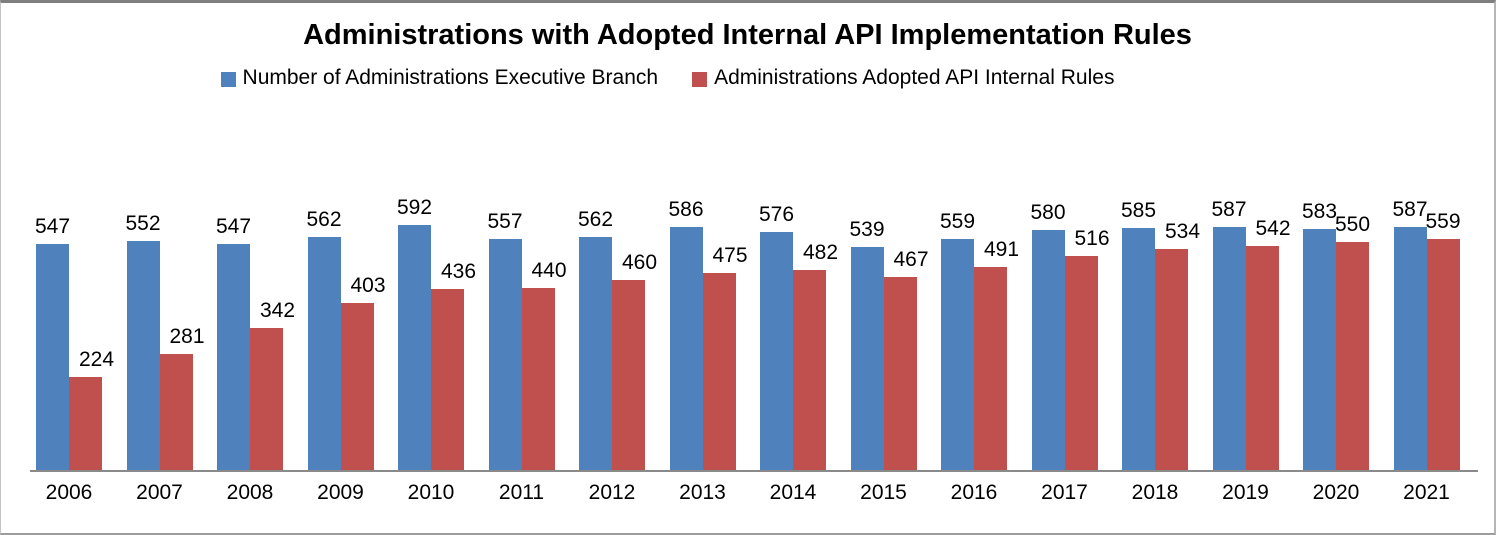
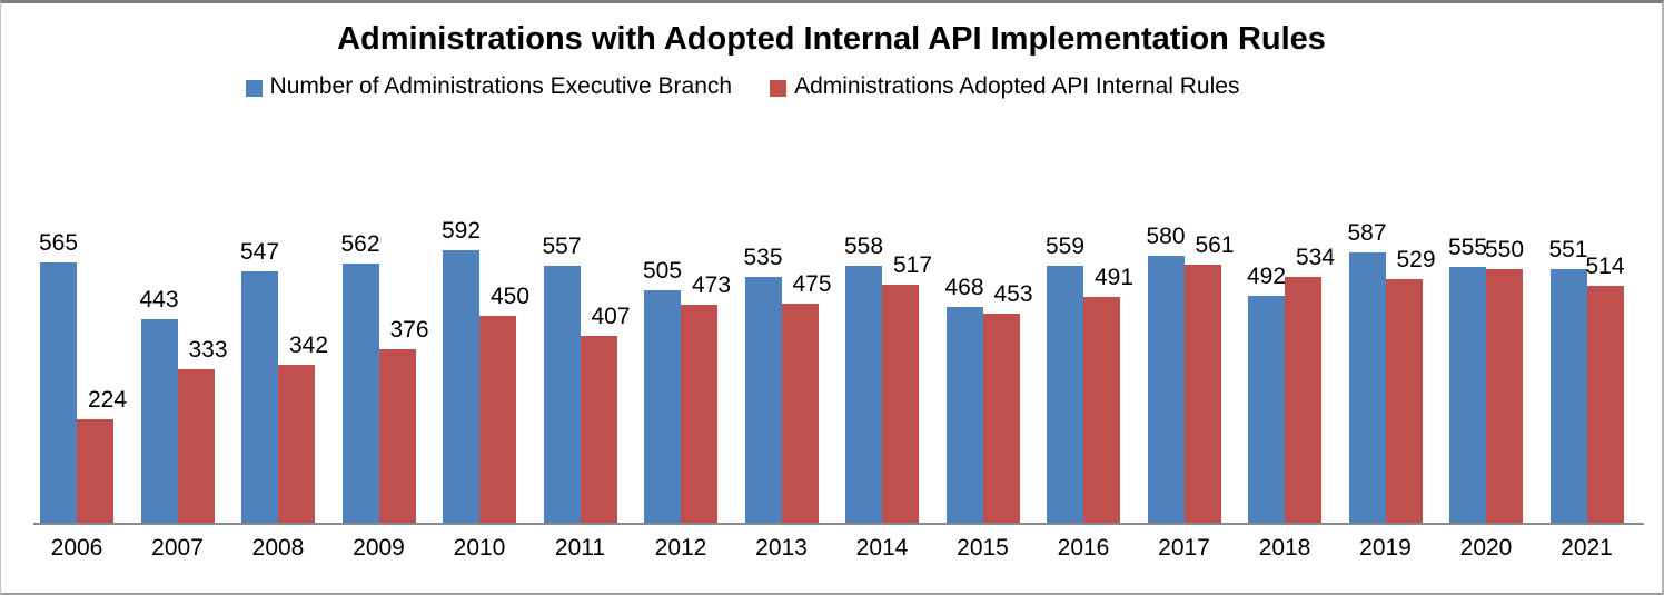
Number of Administrations Executive Branch/2006: 547 -> 565
Number of Administrations Executive Branch/2007: 552 -> 443
Administrations Adopted API Internal Rules/2007: 281 -> 333
Administrations Adopted API Internal Rules/2009: 403 -> 376
Administrations Adopted API Internal Rules/2010: 436 -> 450
Administrations Adopted API Internal Rules/2011: 440 -> 407
Number of Administrations Executive Branch/2012: 562 -> 505
Administrations Adopted API Internal Rules/2012: 460 -> 473
Number of Administrations Executive Branch/2013: 586 -> 535
Number of Administrations Executive Branch/2014: 576 -> 558
Administrations Adopted API Internal Rules/2014: 482 -> 517
Number of Administrations Executive Branch/2015: 539 -> 468
Administrations Adopted API Internal Rules/2015: 467 -> 453
Administrations Adopted API Internal Rules/2017: 516 -> 561
Number of Administrations Executive Branch/2018: 585 -> 492
Administrations Adopted API Internal Rules/2019: 542 -> 529
Number of Administrations Executive Branch/2020: 583 -> 555
Number of Administrations Executive Branch/2021: 587 -> 551
Administrations Adopted API Internal Rules/2021: 559 -> 514
